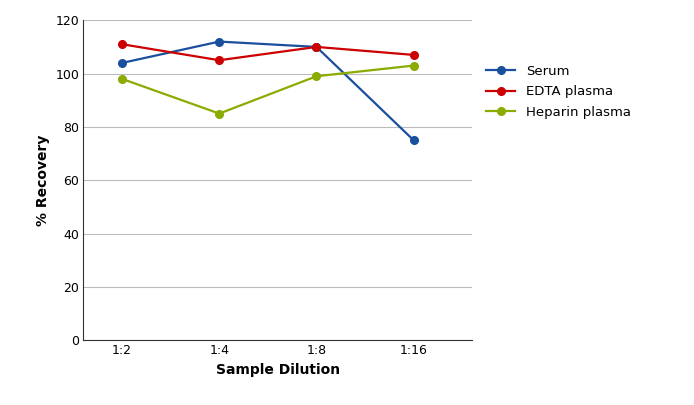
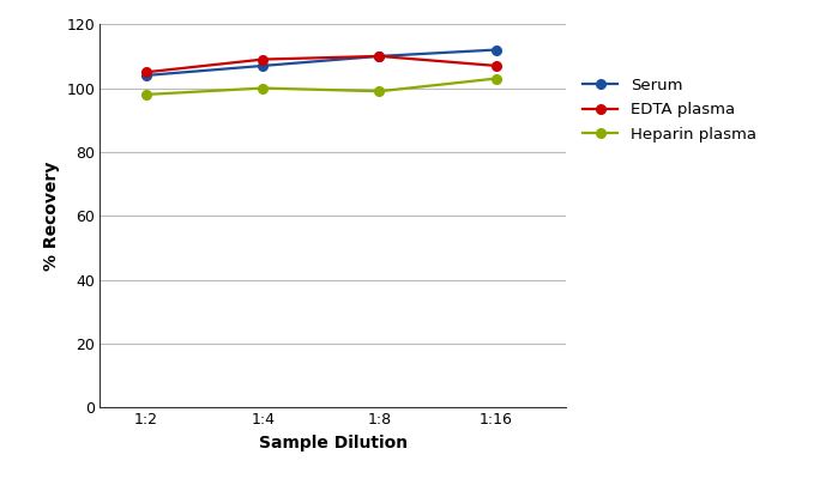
EDTA plasma/1:2: 111 -> 105
Serum/1:4: 112 -> 107
EDTA plasma/1:4: 105 -> 109
Heparin plasma/1:4: 85 -> 100
Serum/1:16: 75 -> 112
